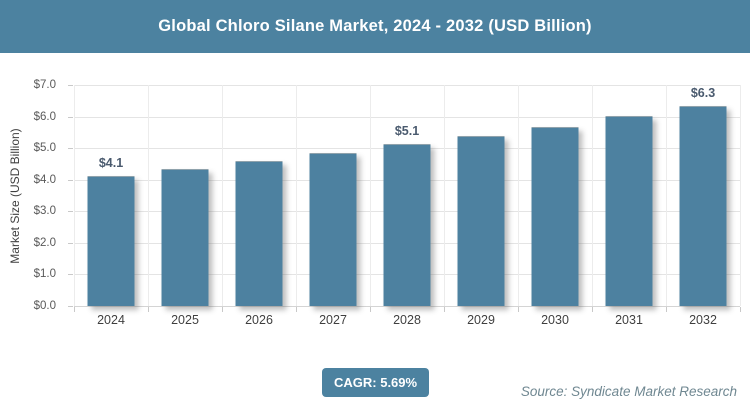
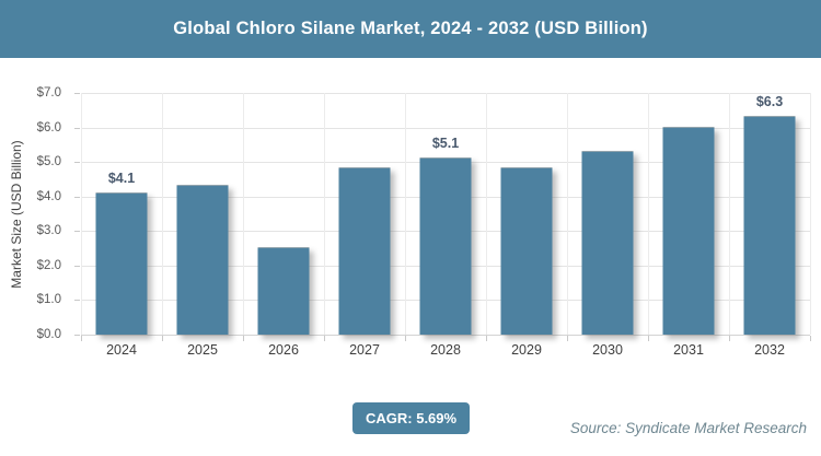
2026: $4.5 -> $2.5
2029: $5.3 -> $4.8
2030: $5.7 -> $5.3
